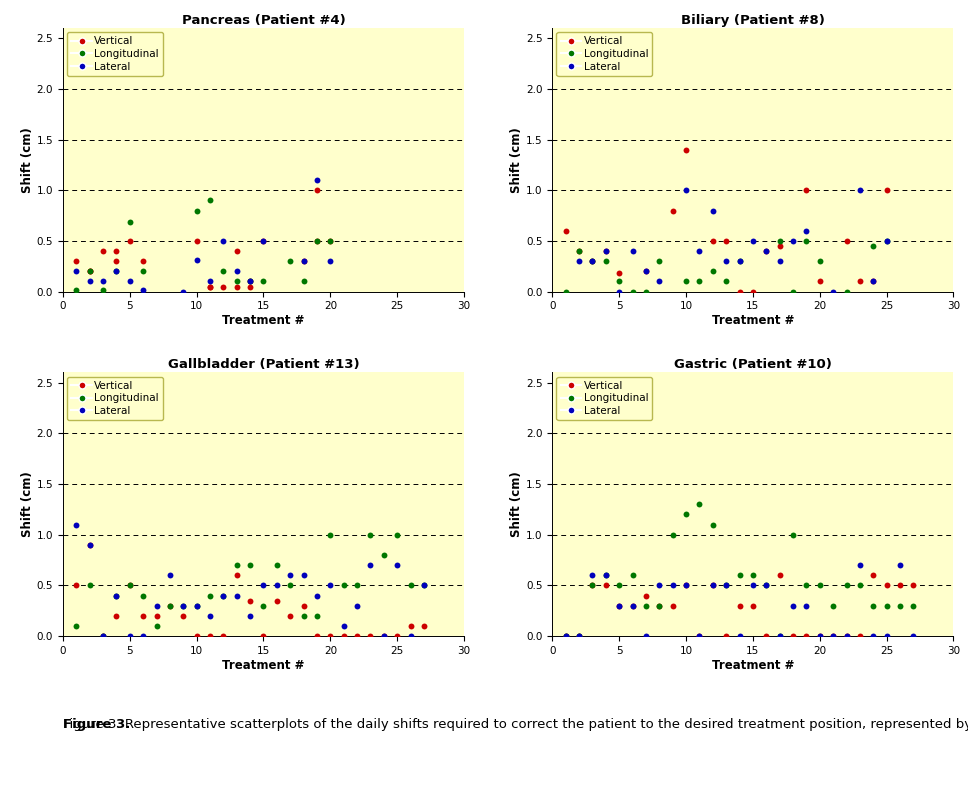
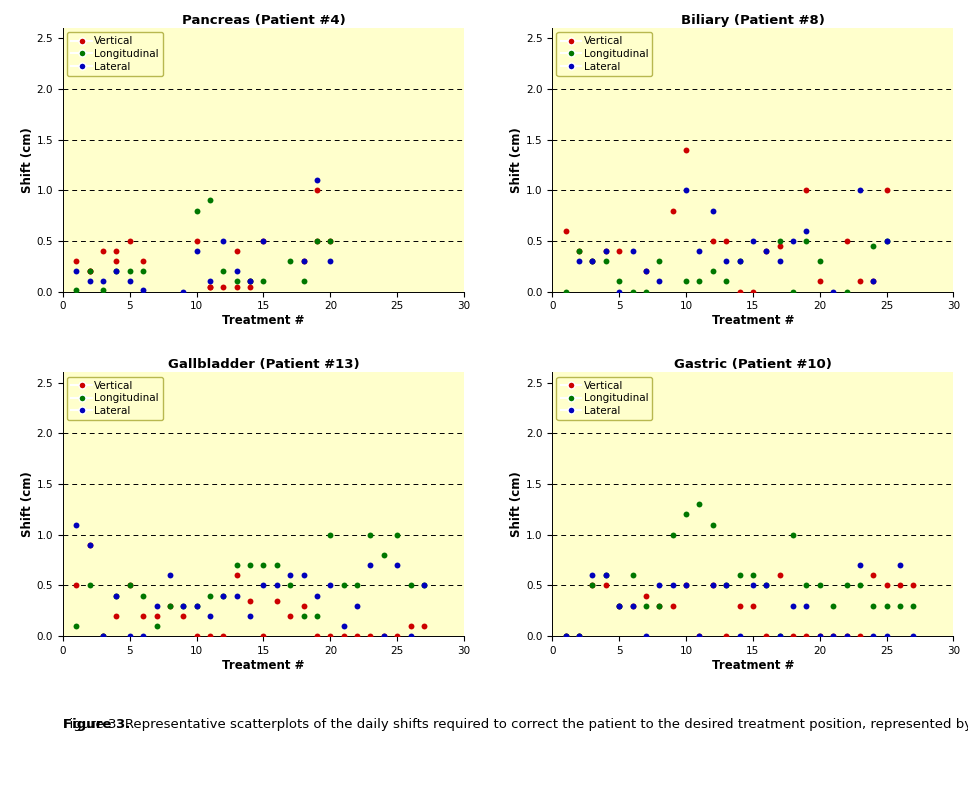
Pancreas (Patient #4)/Longitudinal/5: 0.69 -> 0.20
Pancreas (Patient #4)/Lateral/10: 0.31 -> 0.40
Biliary (Patient #8)/Vertical/5: 0.18 -> 0.40
Gallbladder (Patient #13)/Longitudinal/15: 0.3 -> 0.7
Gastric (Patient #10)/Longitudinal/5: 0.5 -> 0.3
